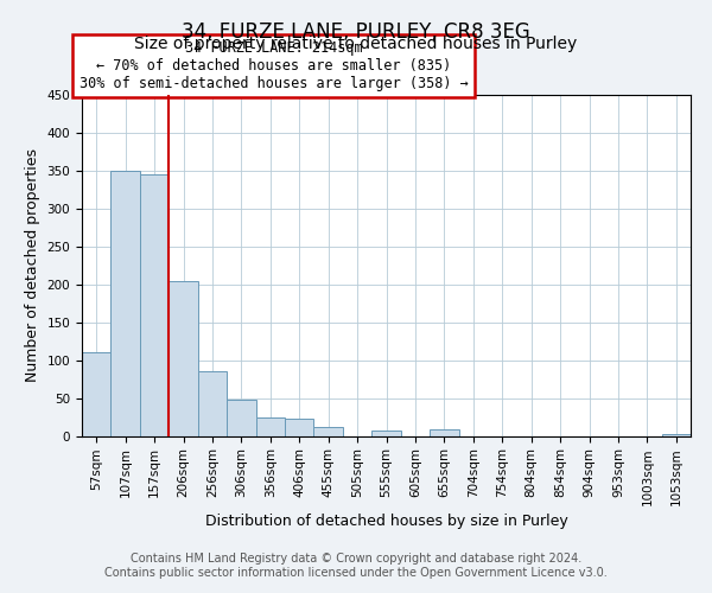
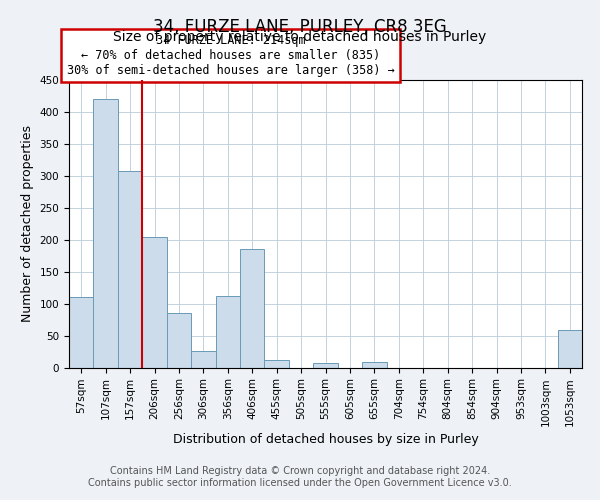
107sqm: 350 -> 420
157sqm: 345 -> 308
306sqm: 47 -> 26
356sqm: 25 -> 112
406sqm: 22 -> 186
1053sqm: 3 -> 58
